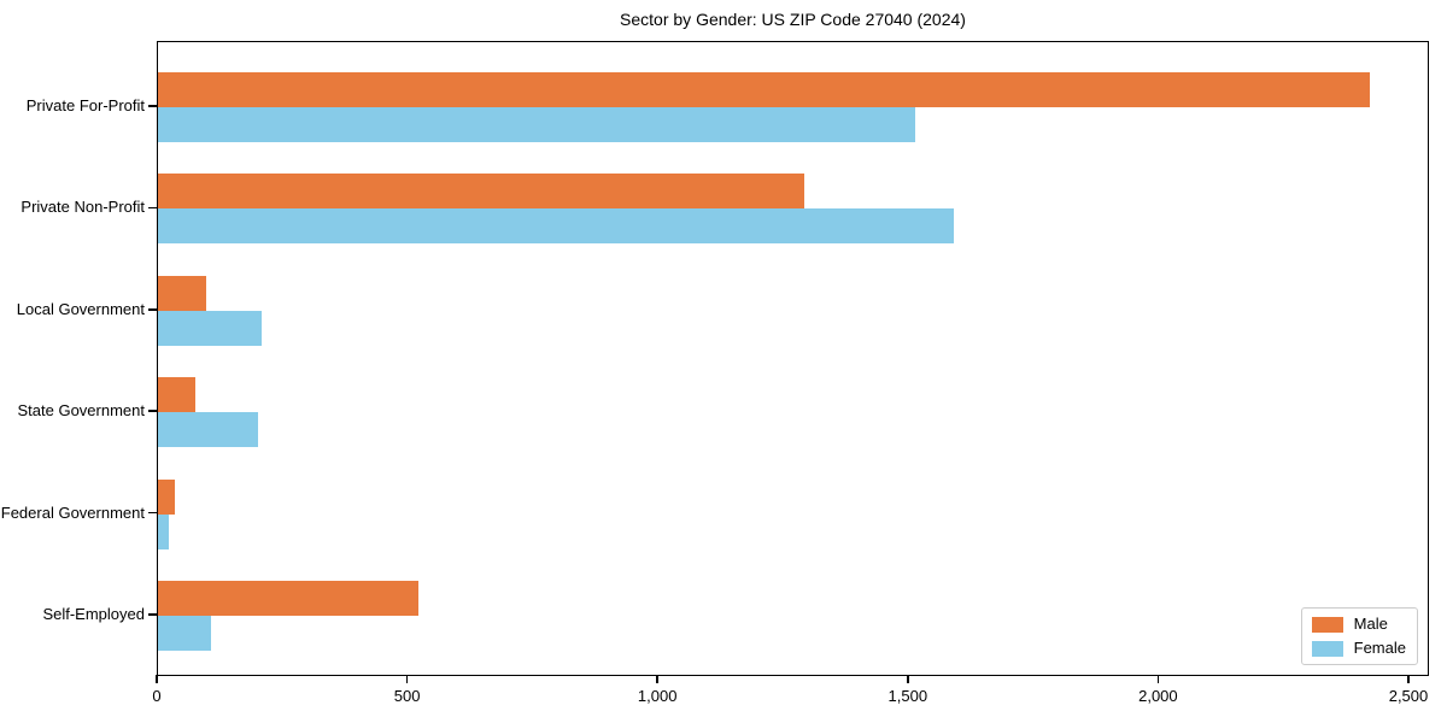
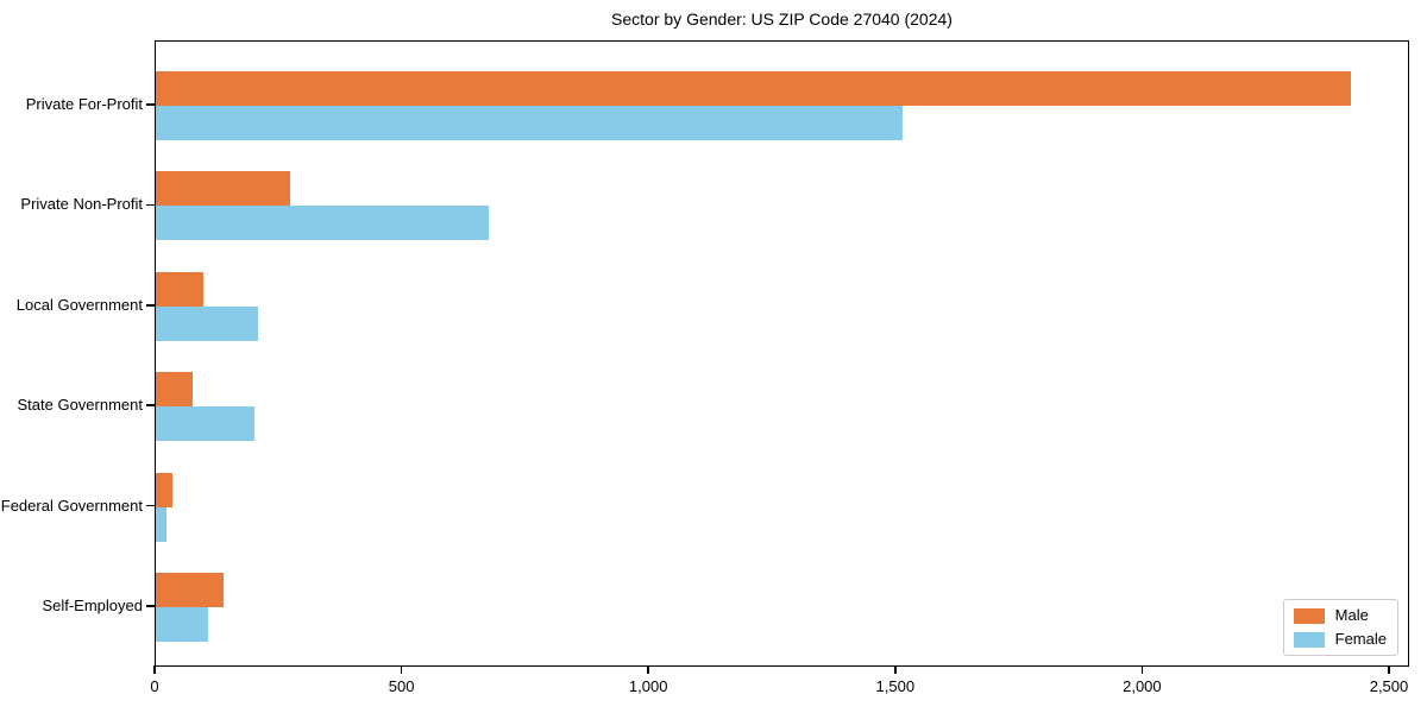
Male/Private Non-Profit: 1290 -> 270
Female/Private Non-Profit: 1590 -> 670
Male/Self-Employed: 520 -> 140
